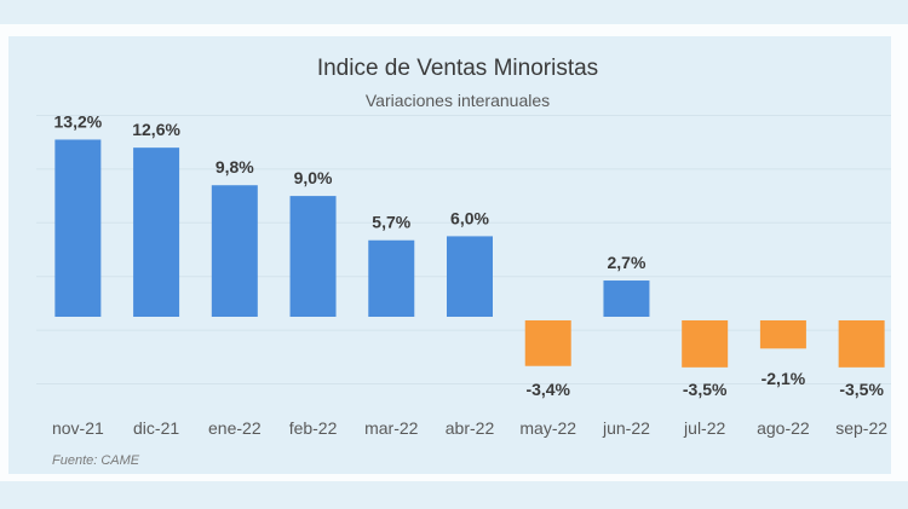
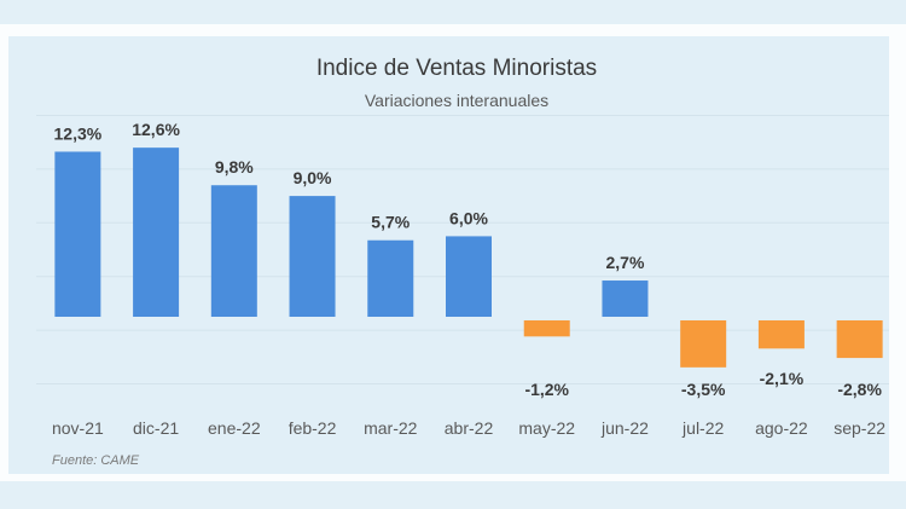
nov-21: 13,2% -> 12,3%
may-22: -3,4% -> -1,2%
sep-22: -3,5% -> -2,8%
